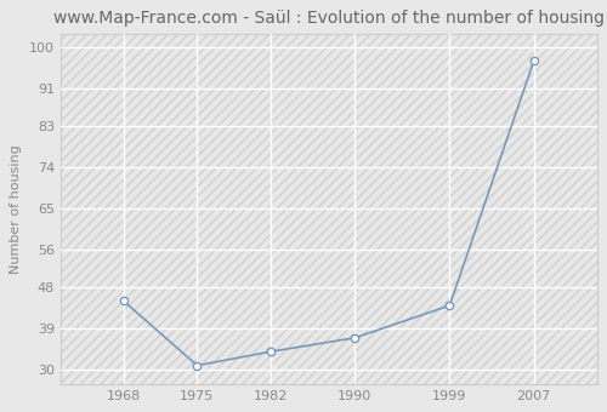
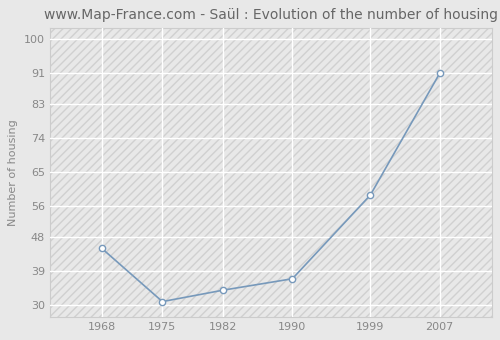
1999: 44 -> 59
2007: 97 -> 91
